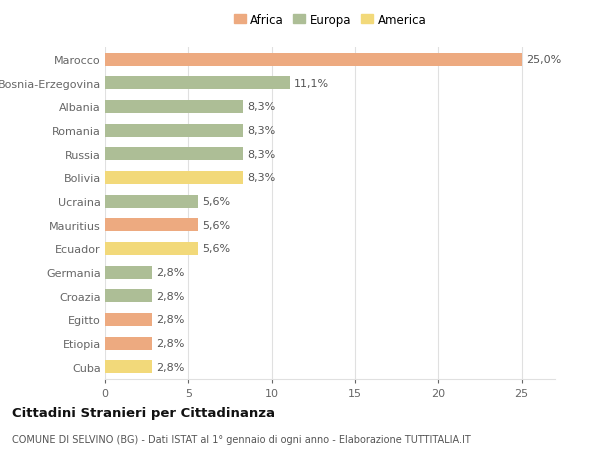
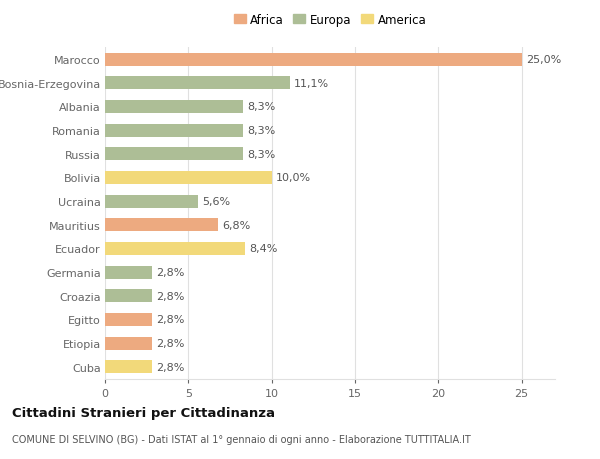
Bolivia: 8,3% -> 10,0%
Mauritius: 5,6% -> 6,8%
Ecuador: 5,6% -> 8,4%
